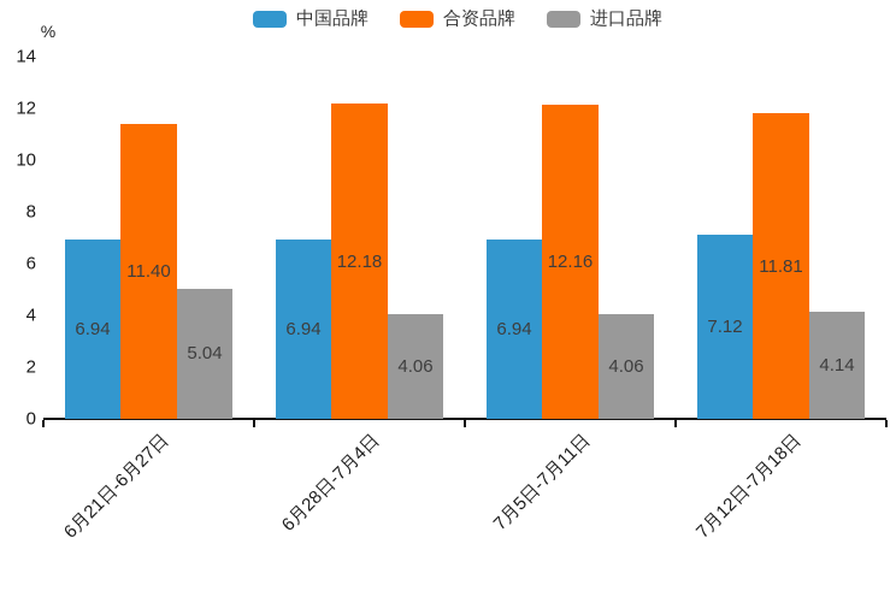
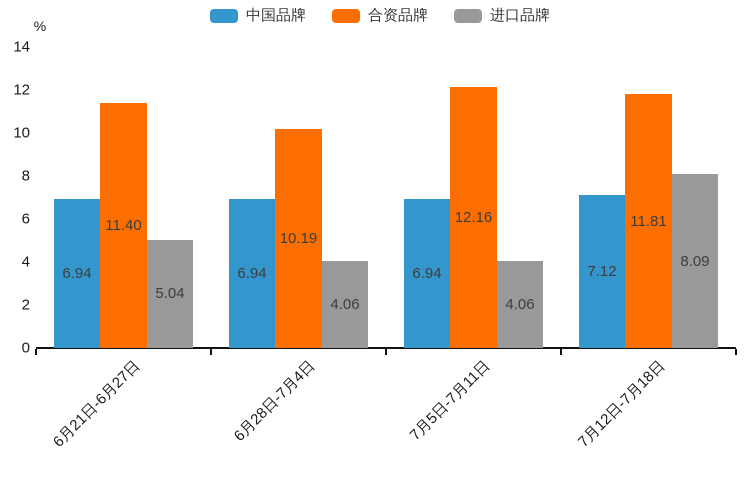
合资品牌/6月28日-7月4日: 12.18 -> 10.19
进口品牌/7月12日-7月18日: 4.14 -> 8.09
